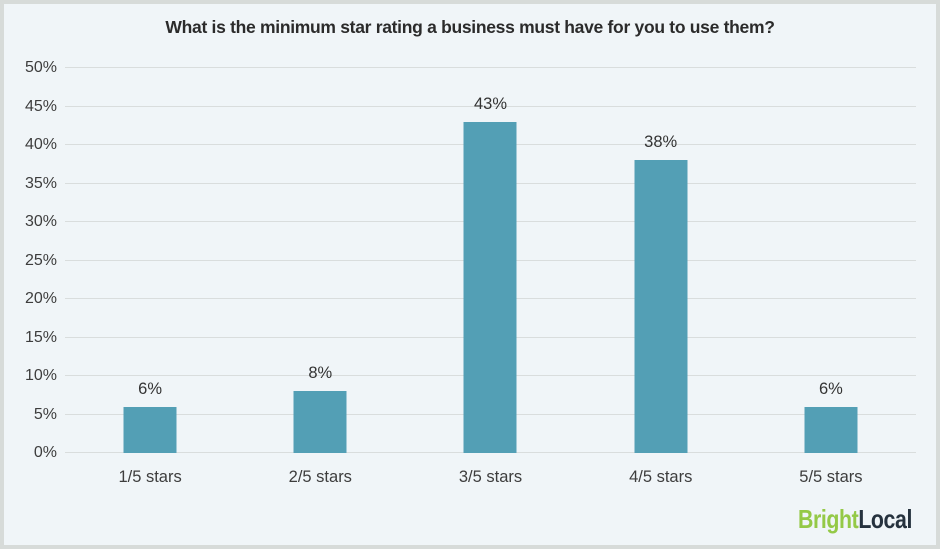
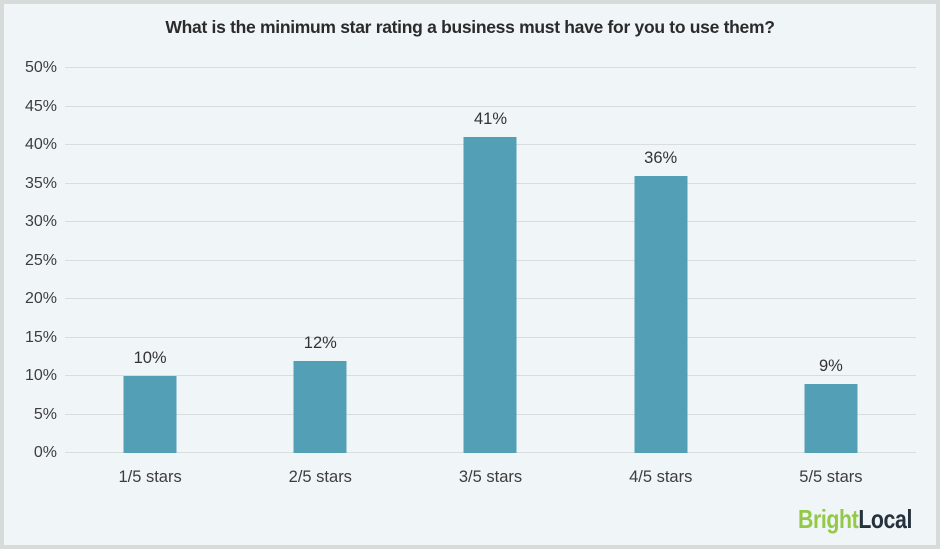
1/5 stars: 6% -> 10%
2/5 stars: 8% -> 12%
3/5 stars: 43% -> 41%
4/5 stars: 38% -> 36%
5/5 stars: 6% -> 9%
